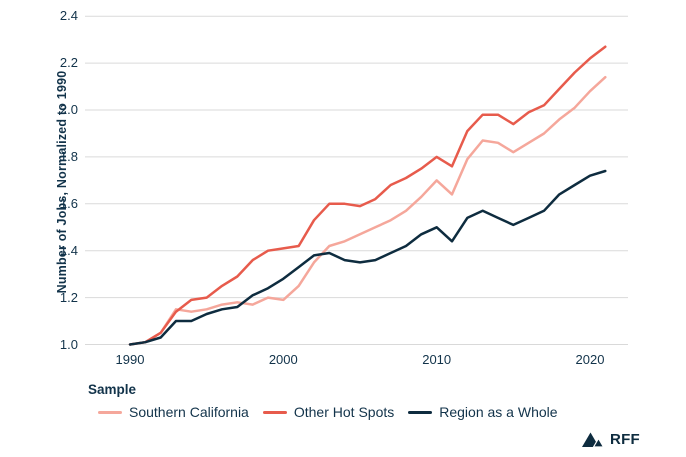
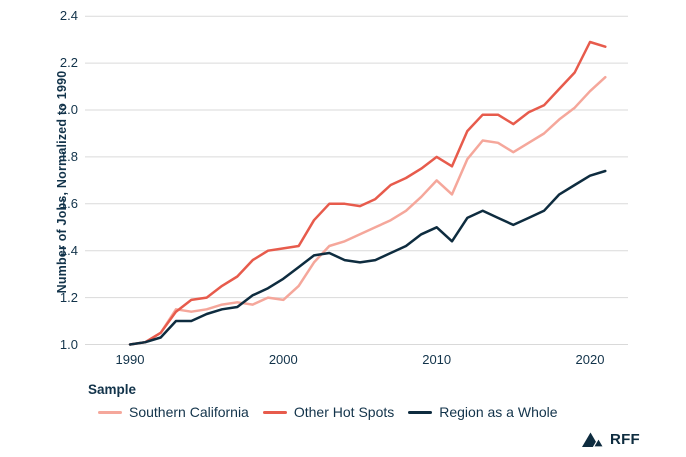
Other Hot Spots/2020: 2.22 -> 2.29
